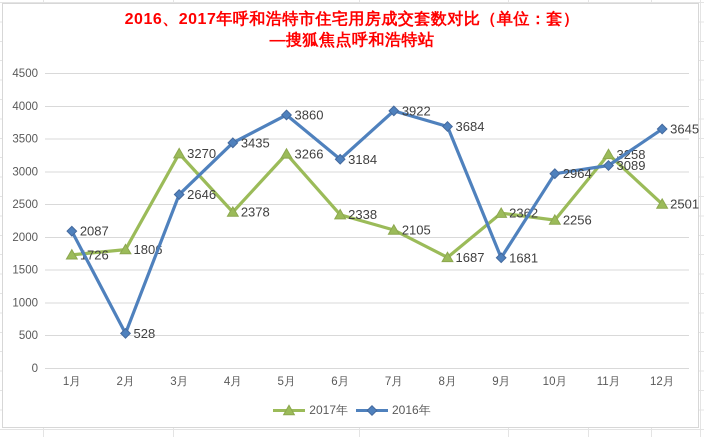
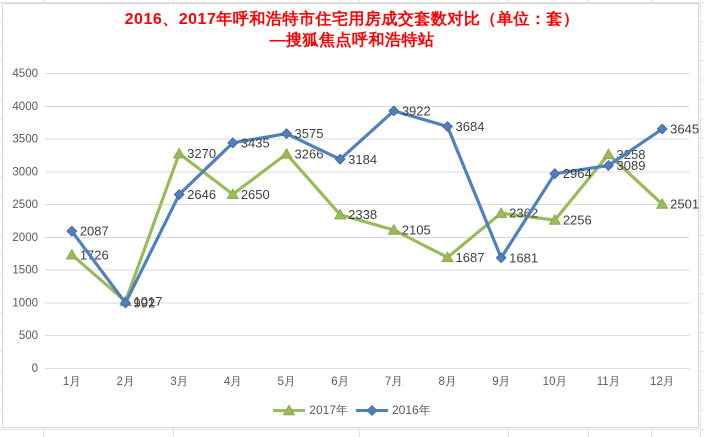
2017年/2月: 1806 -> 1017
2016年/2月: 528 -> 992
2017年/4月: 2378 -> 2650
2016年/5月: 3860 -> 3575
